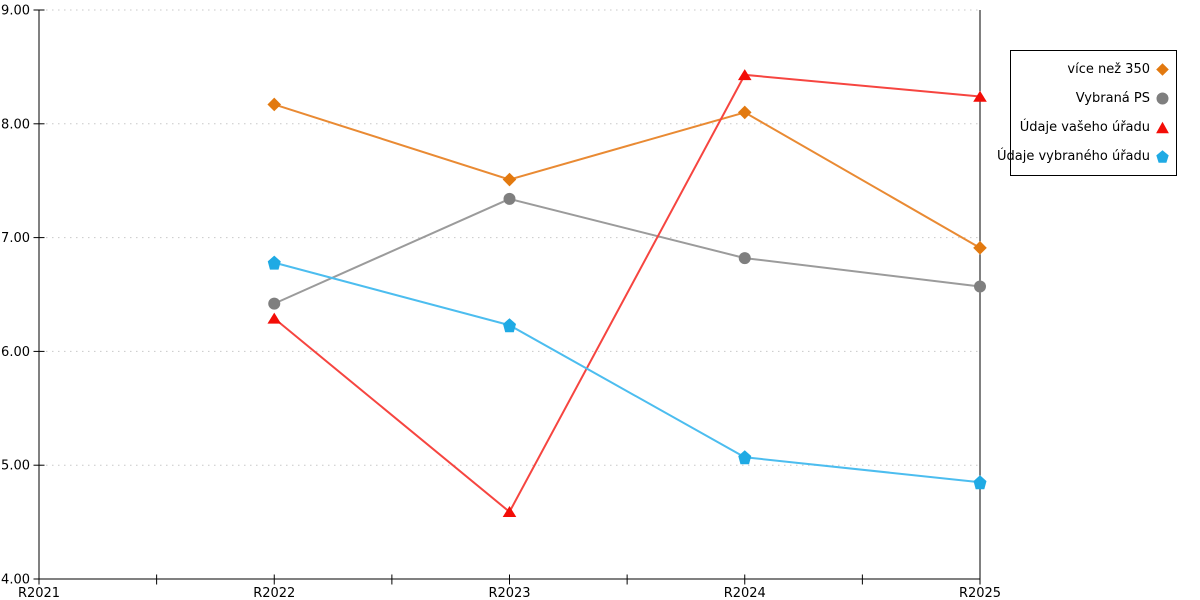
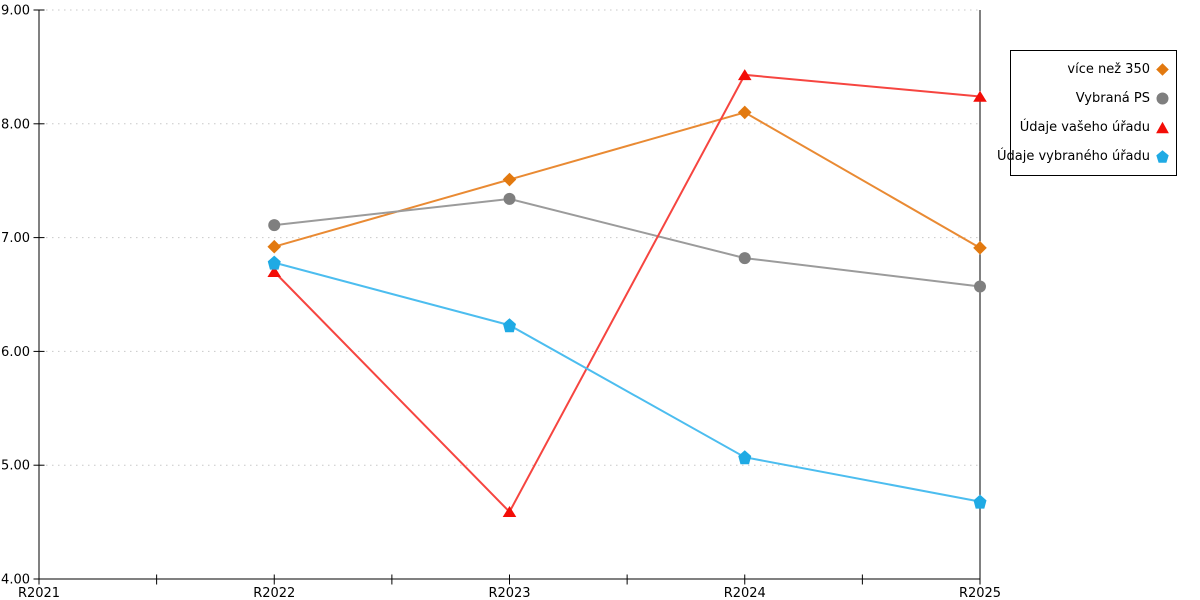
více než 350/R2022: 8.17 -> 6.92
Vybraná PS/R2022: 6.42 -> 7.11
Údaje vašeho úřadu/R2022: 6.29 -> 6.70
Údaje vybraného úřadu/R2025: 4.85 -> 4.68
